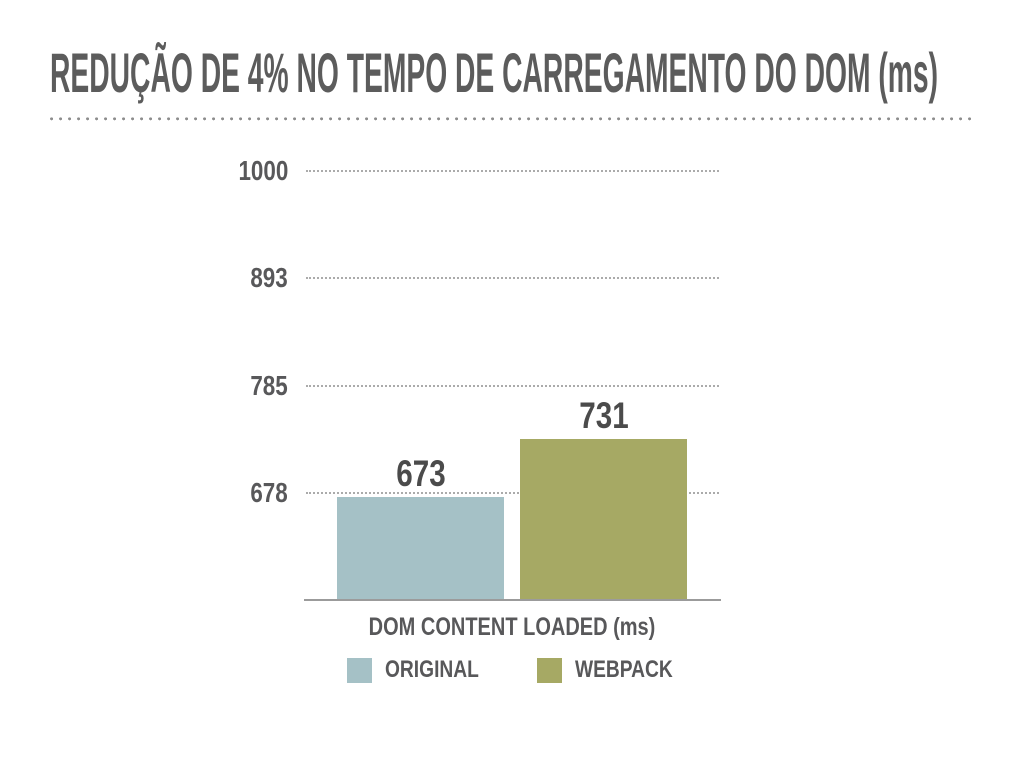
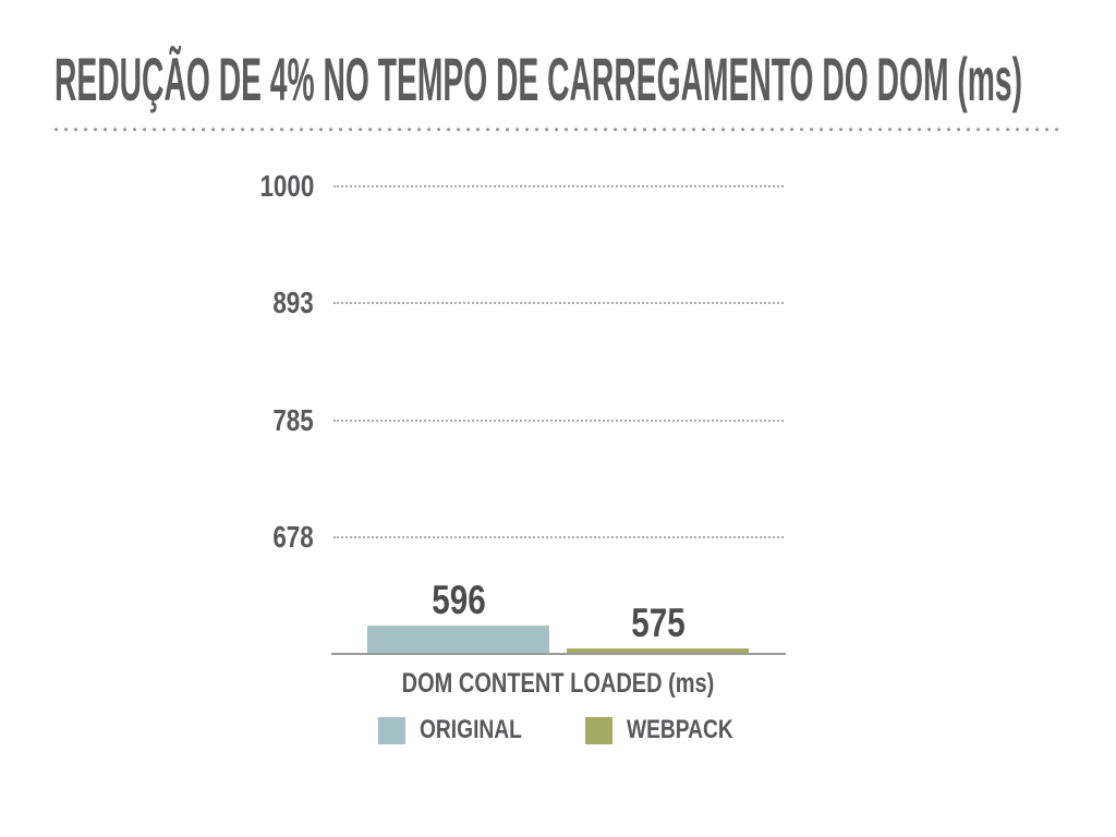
ORIGINAL: 673 -> 596
WEBPACK: 731 -> 575
